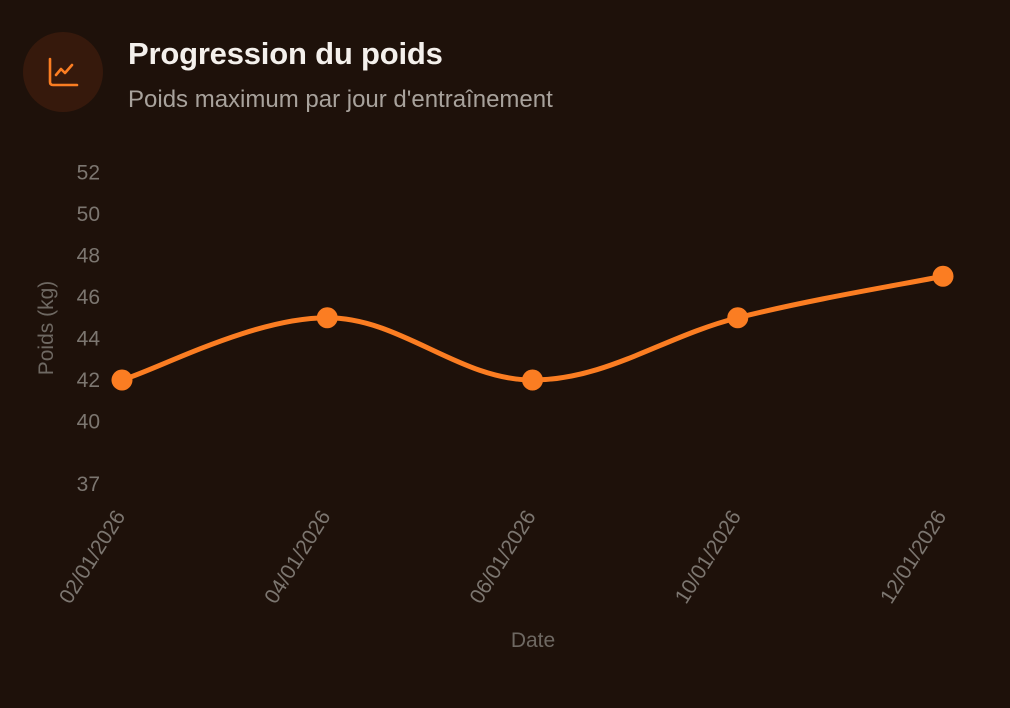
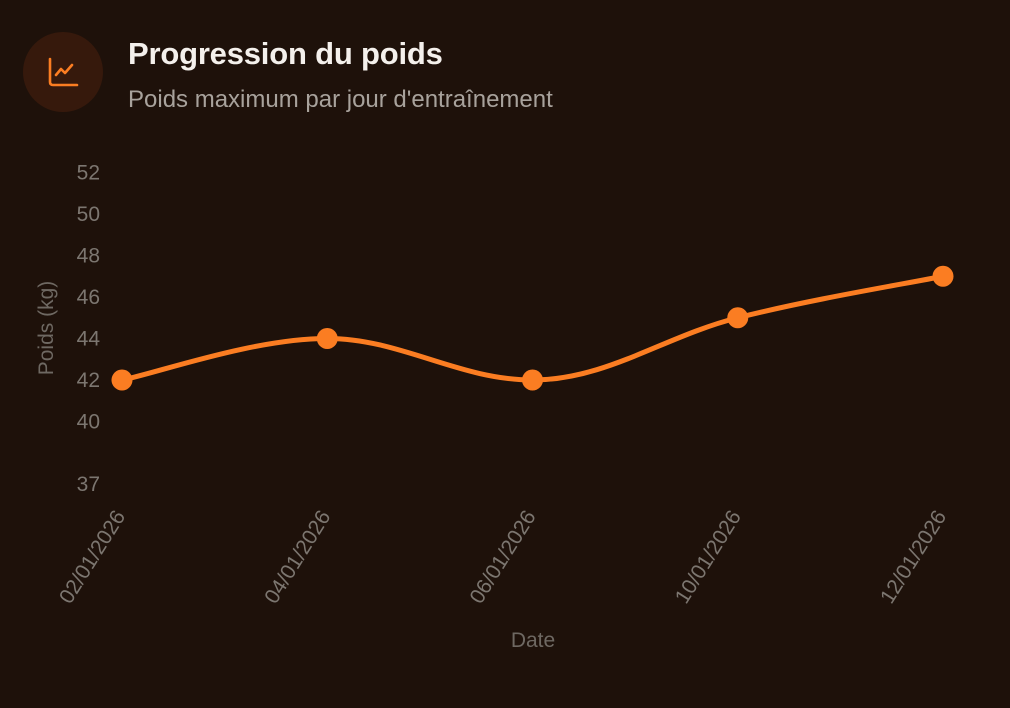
04/01/2026: 45 -> 44
